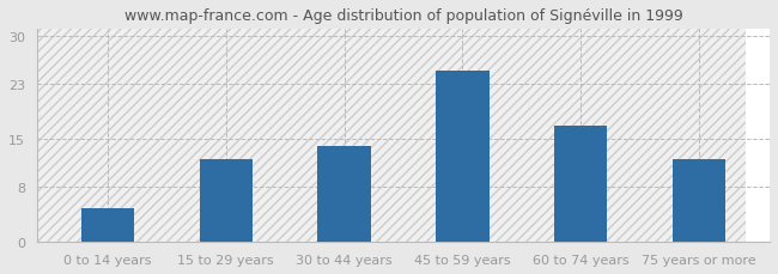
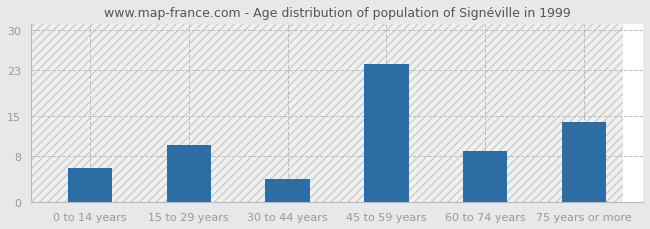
0 to 14 years: 5 -> 6
15 to 29 years: 12 -> 10
30 to 44 years: 14 -> 4
45 to 59 years: 25 -> 24
60 to 74 years: 17 -> 9
75 years or more: 12 -> 14
